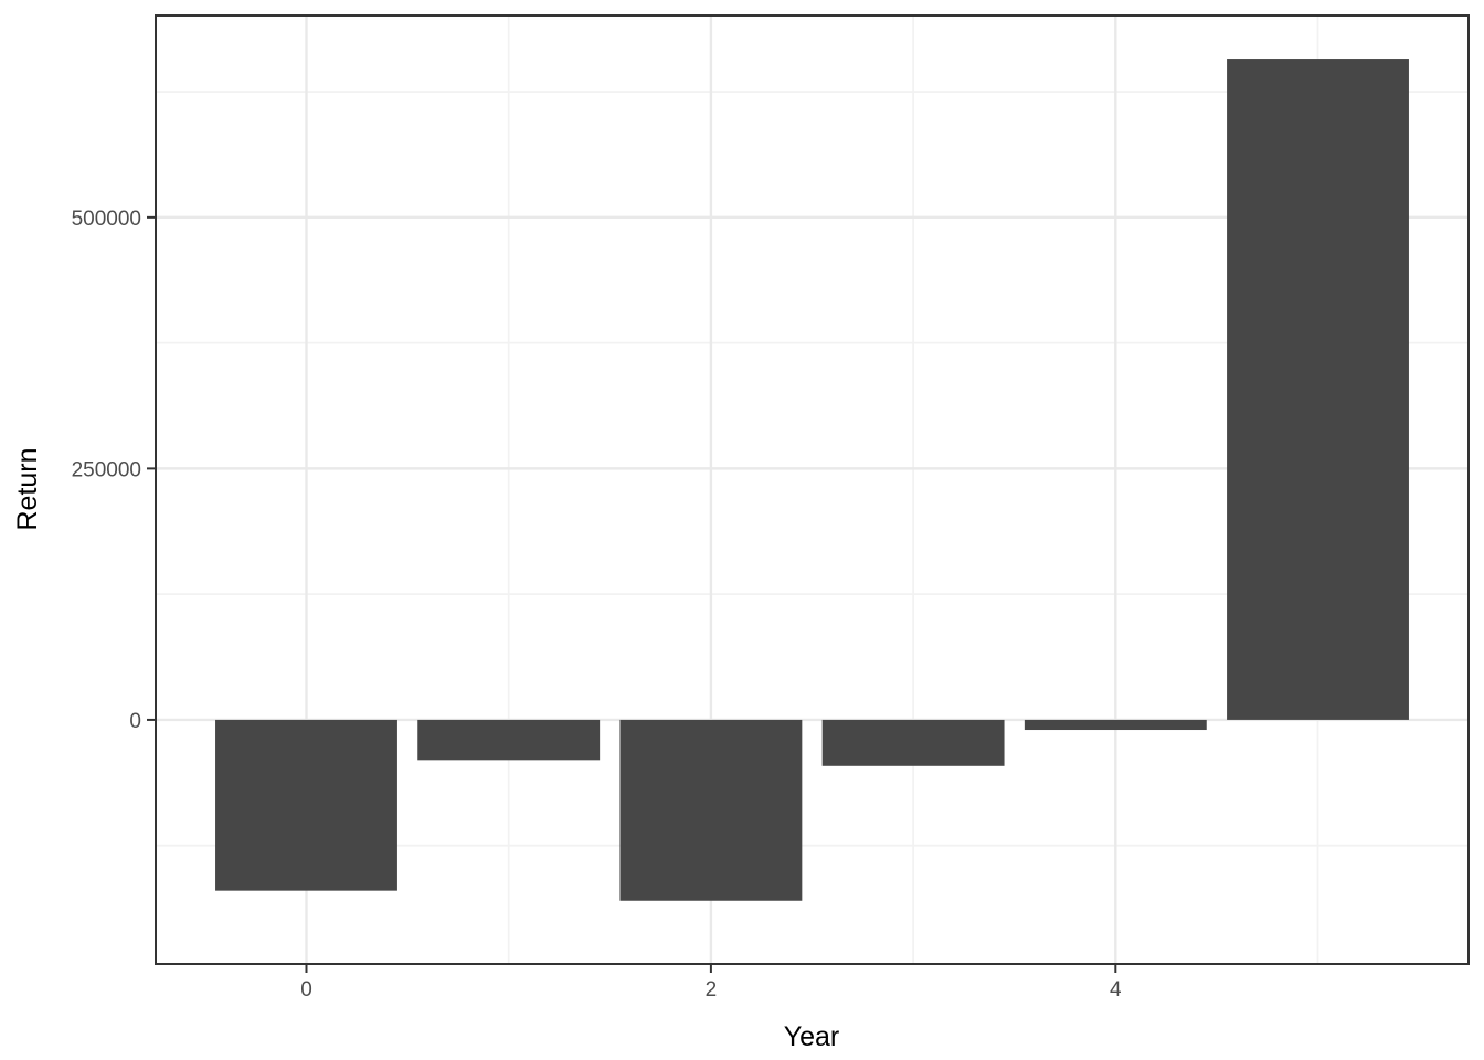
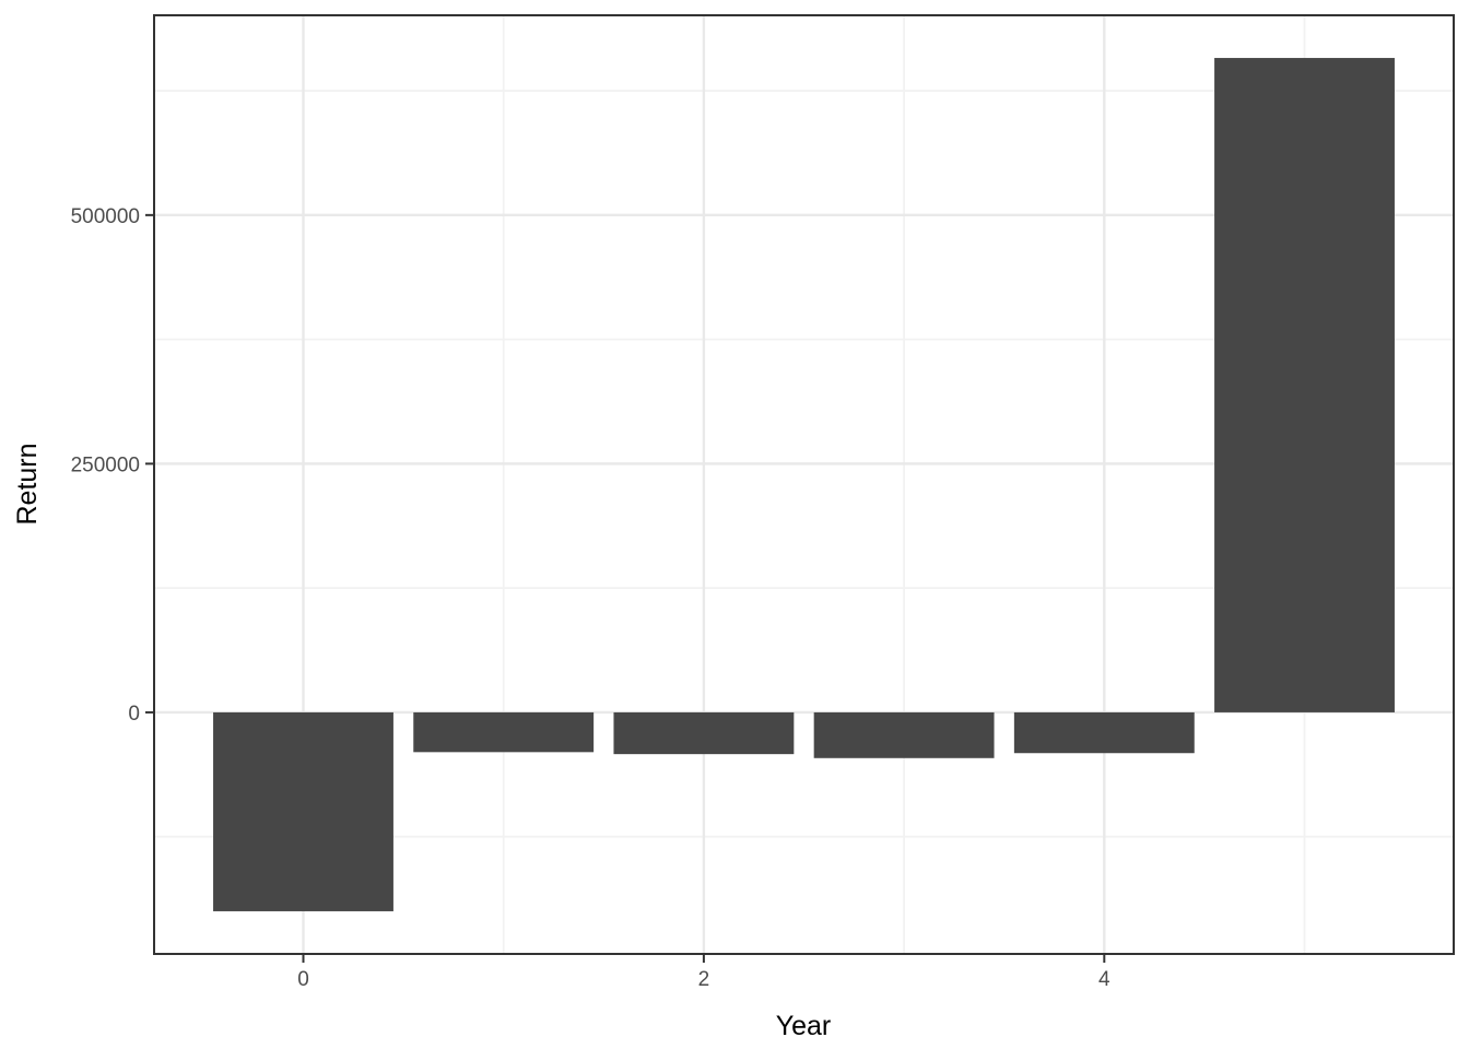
0: -170000 -> -200000
2: -180000 -> -40000
4: -10000 -> -40000
